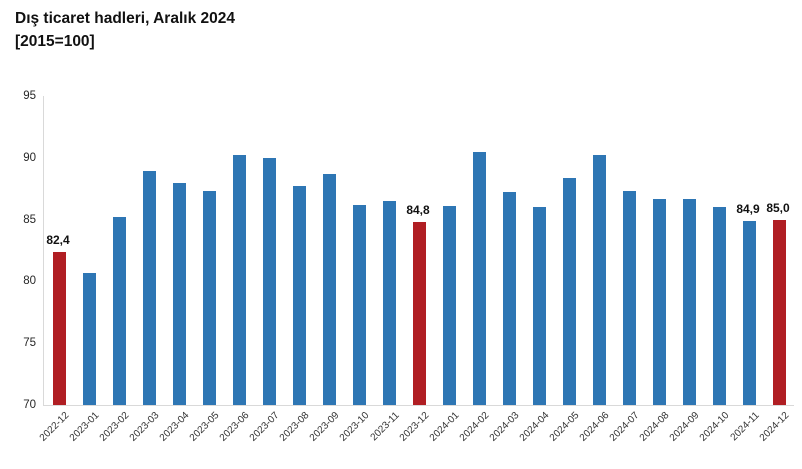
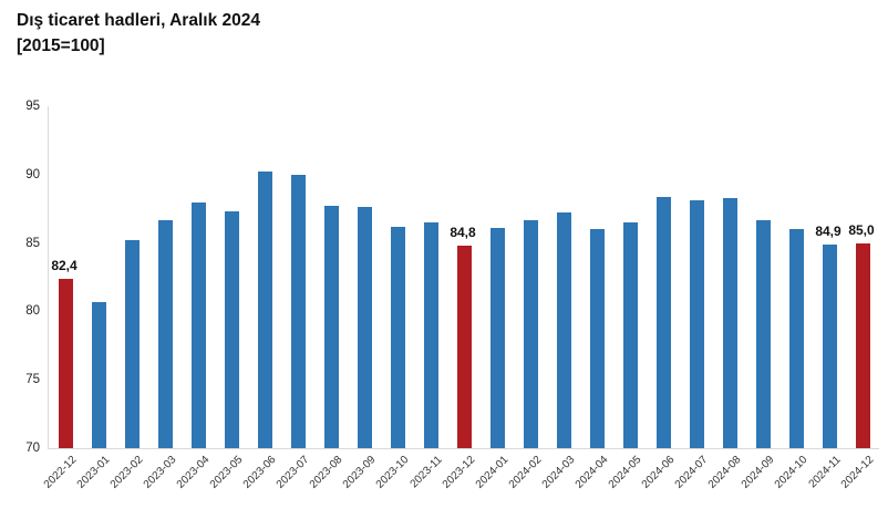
2023-03: 88.9 -> 86.7
2023-09: 88.7 -> 87.6
2024-02: 90.5 -> 86.7
2024-05: 88.4 -> 86.5
2024-06: 90.2 -> 88.4
2024-07: 87.3 -> 88.1
2024-08: 86.7 -> 88.3
